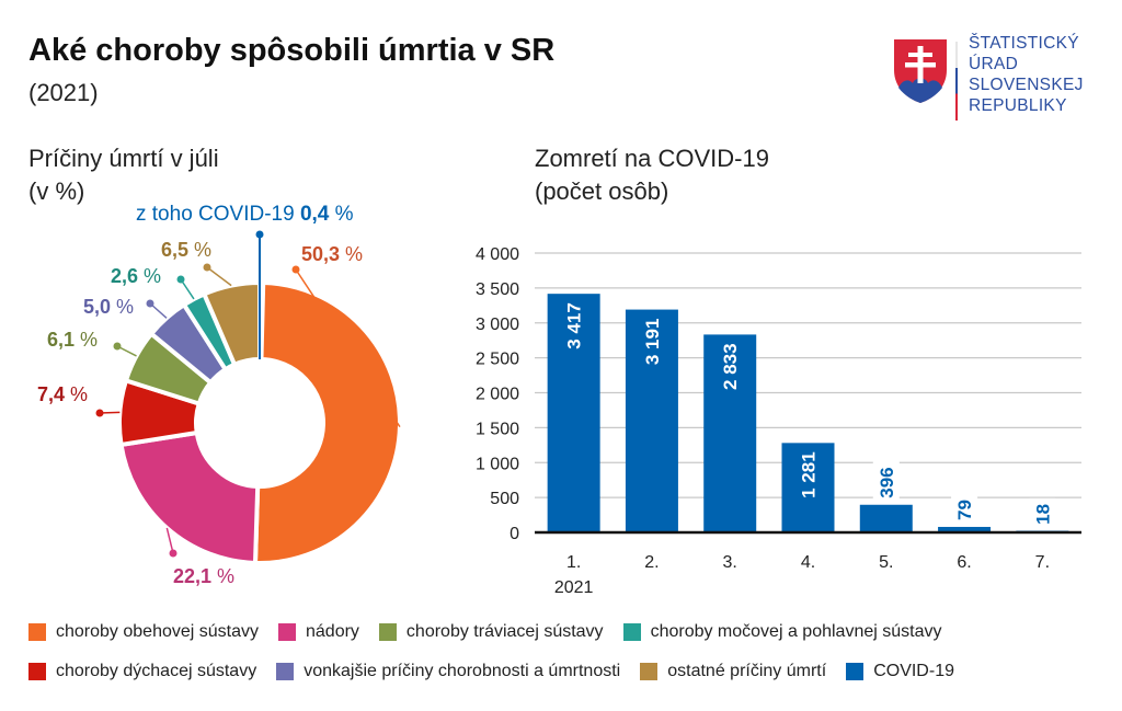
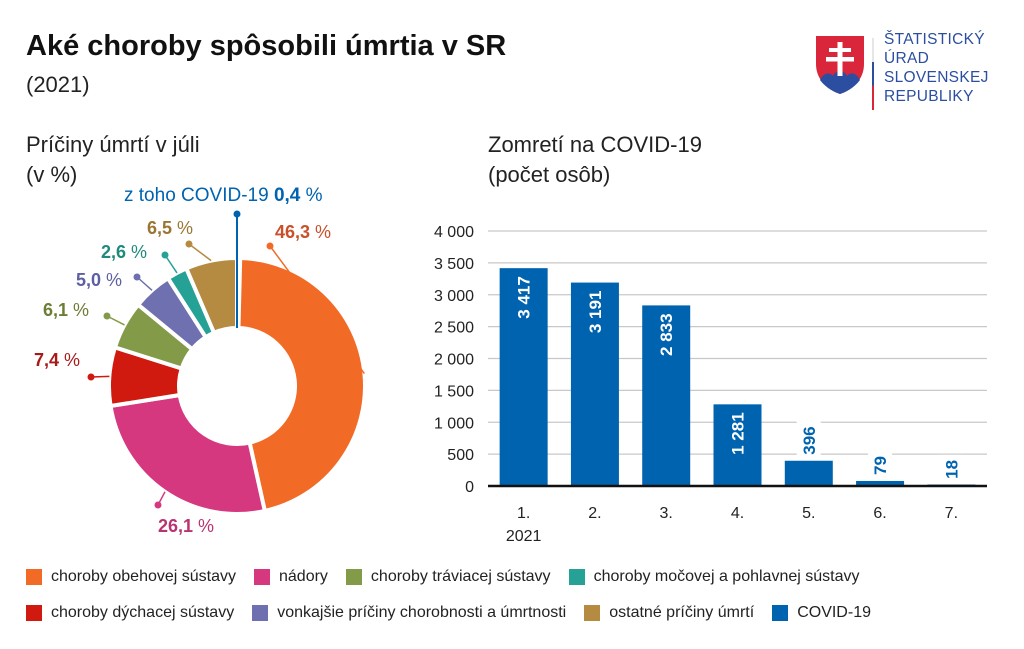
Príčiny úmrtí v júli/choroby obehovej sústavy: 50,3 -> 46,3
Príčiny úmrtí v júli/nádory: 22,1 -> 26,1
